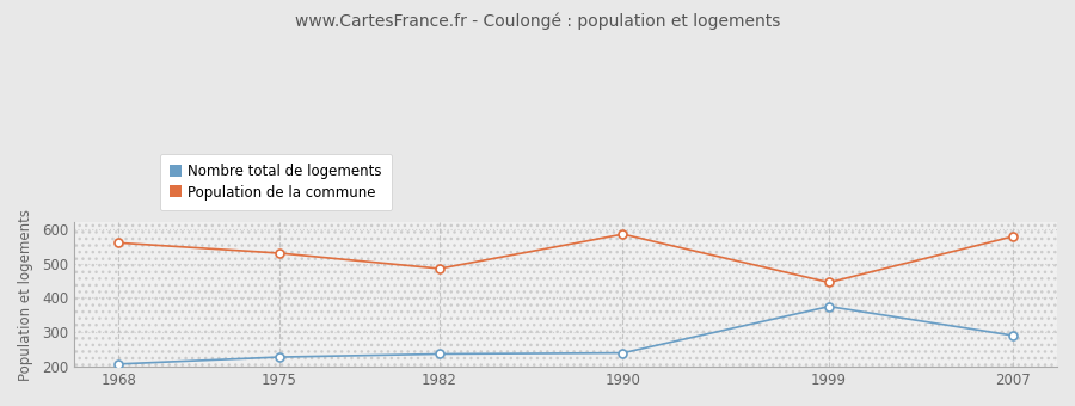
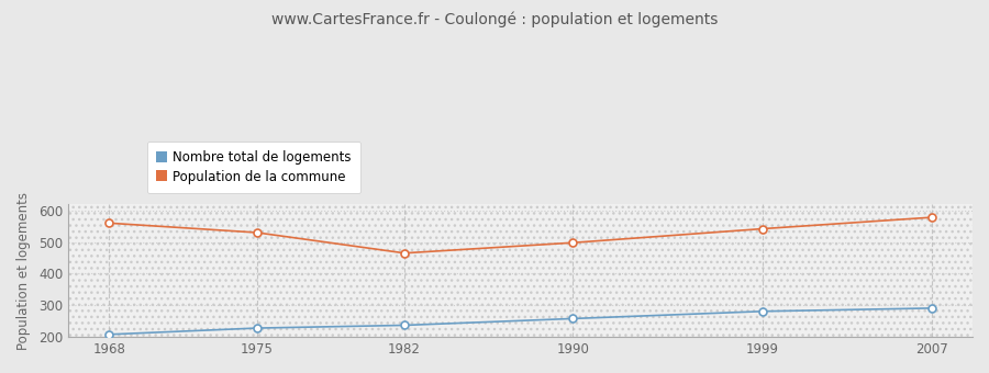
Population de la commune/1982: 485 -> 465
Nombre total de logements/1990: 240 -> 258
Population de la commune/1990: 585 -> 498
Nombre total de logements/1999: 375 -> 281
Population de la commune/1999: 445 -> 542
